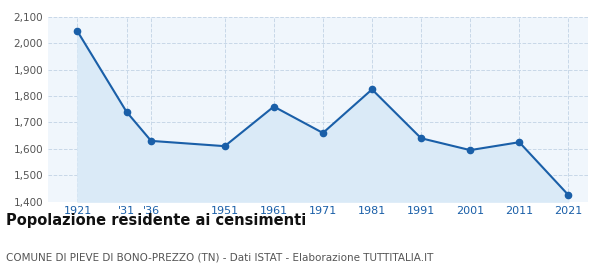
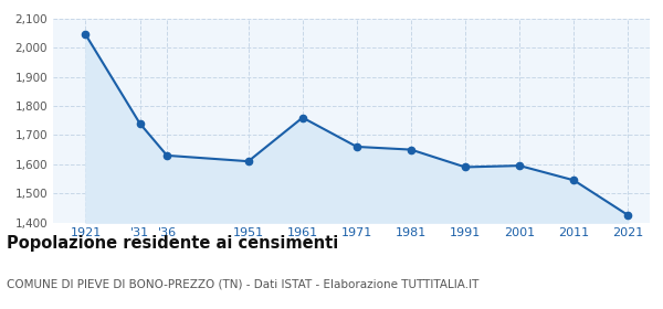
1981: 1,825 -> 1,650
1991: 1,640 -> 1,590
2011: 1,625 -> 1,545
